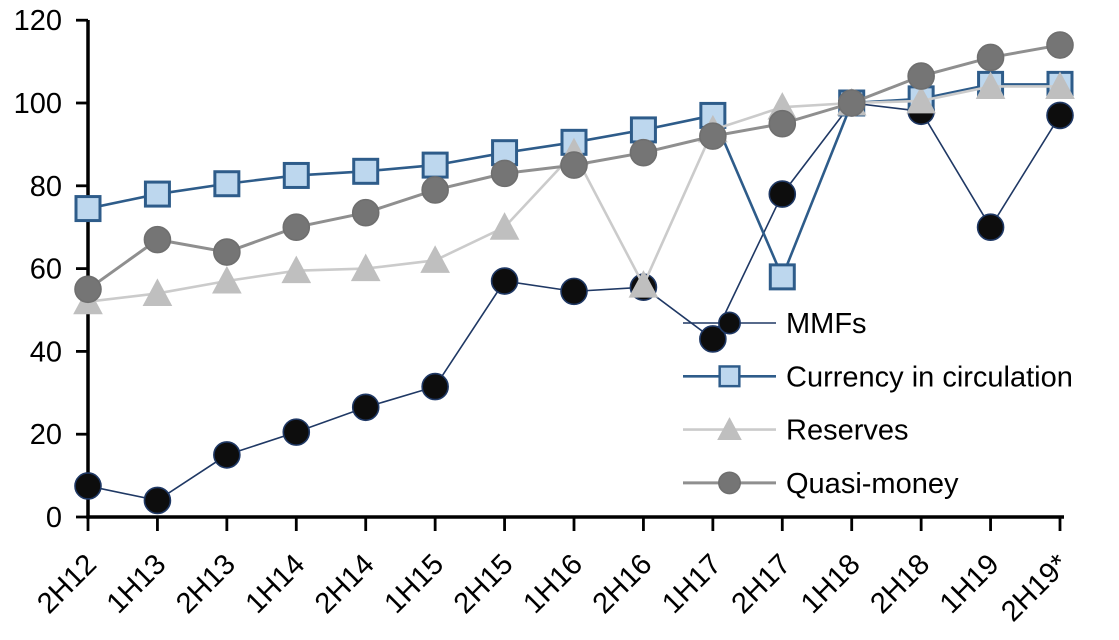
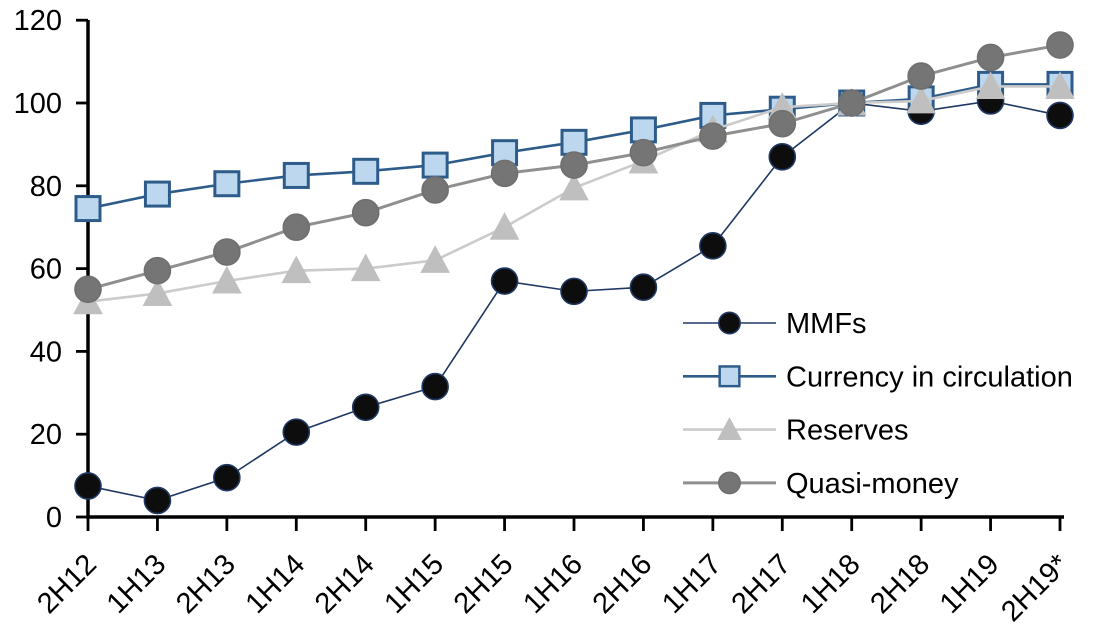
Quasi-money/1H13: 67 -> 60
MMFs/2H13: 15 -> 10
Reserves/1H16: 88 -> 80
Reserves/2H16: 56 -> 86
MMFs/1H17: 43 -> 66
MMFs/2H17: 78 -> 87
Currency in circulation/2H17: 58 -> 98
MMFs/1H19: 70 -> 100
